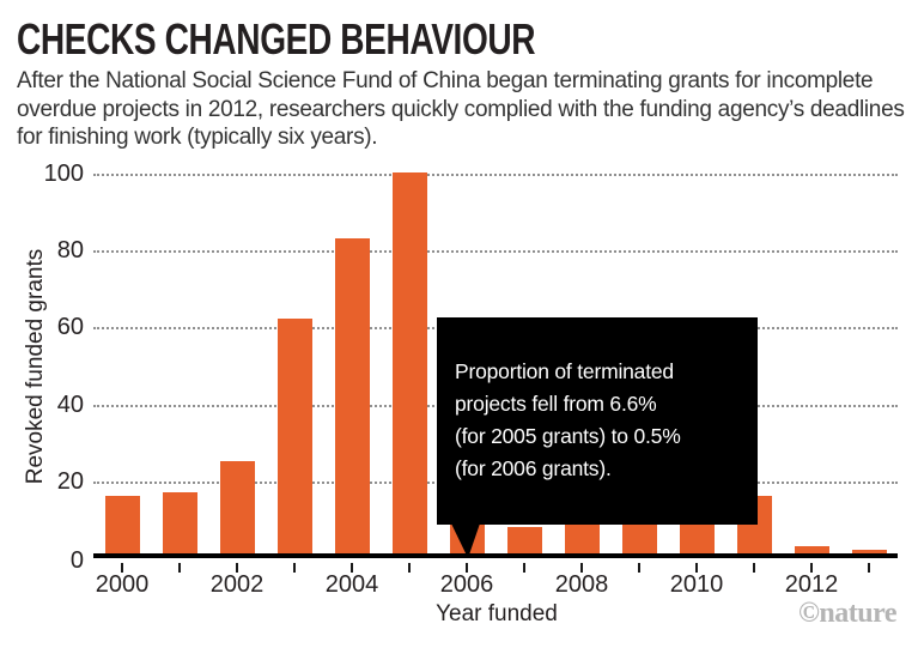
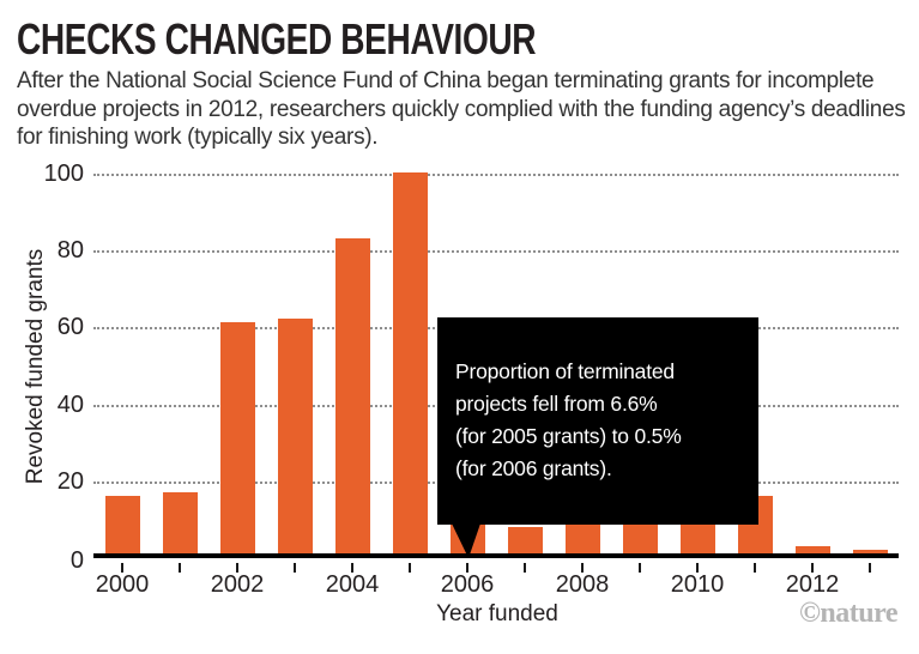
2002: 24 -> 60
